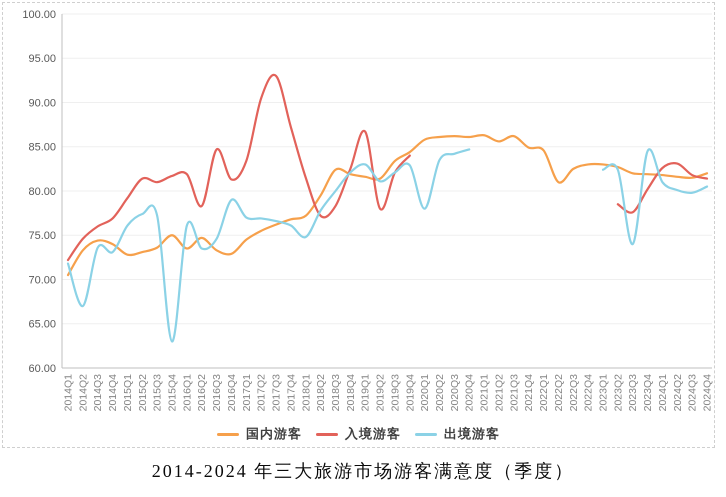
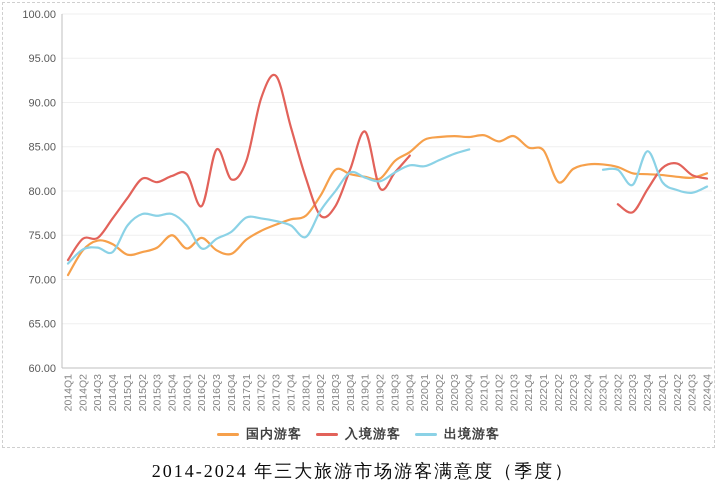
出境游客/2014Q2: 67 -> 73
入境游客/2014Q3: 76 -> 75
出境游客/2015Q4: 63 -> 77
出境游客/2016Q4: 79 -> 75
出境游客/2019Q1: 83 -> 82
入境游客/2019Q2: 78 -> 80
出境游客/2020Q1: 78 -> 83
出境游客/2023Q3: 74 -> 81
